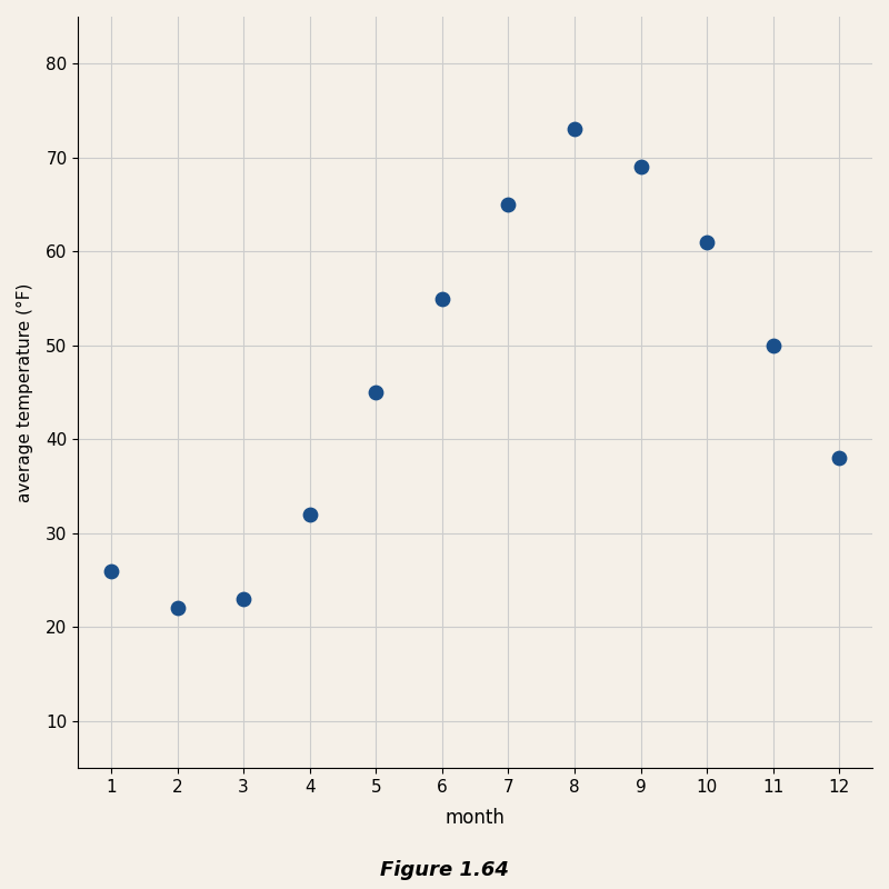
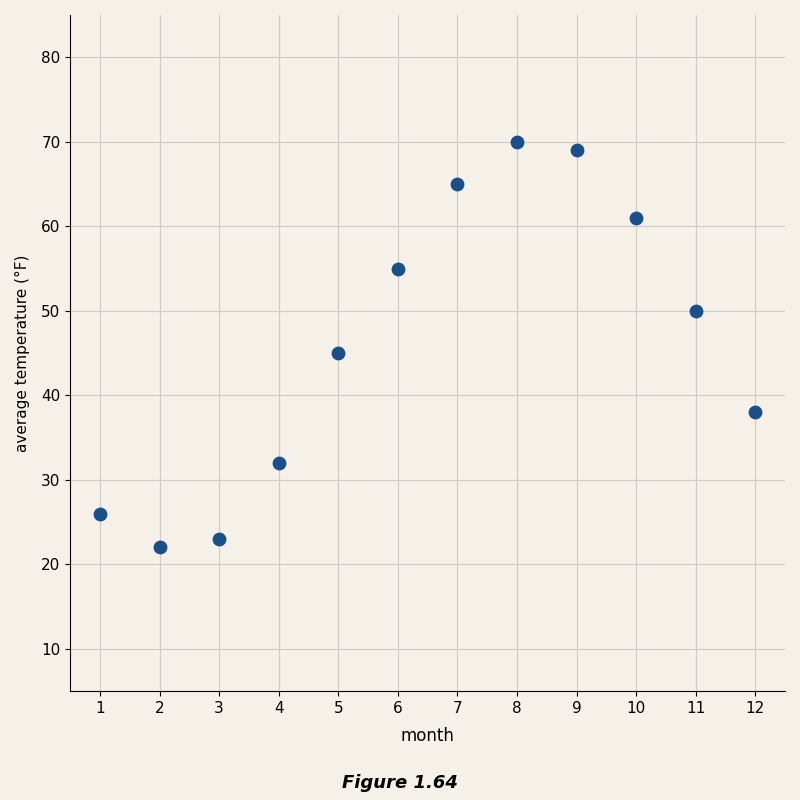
8: 73 -> 70
